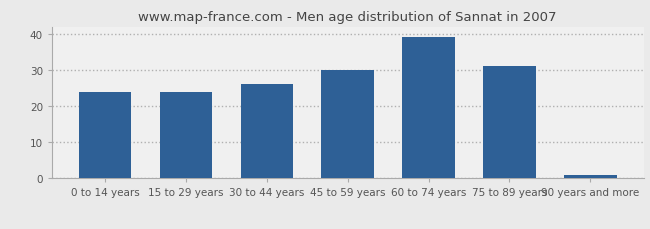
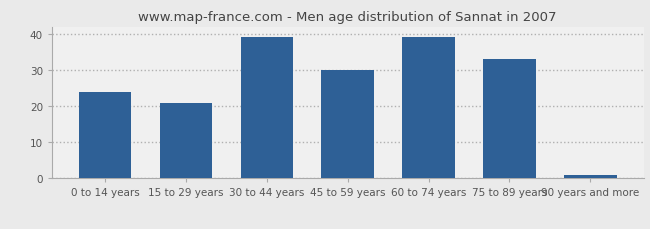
15 to 29 years: 24 -> 21
30 to 44 years: 26 -> 39
75 to 89 years: 31 -> 33
